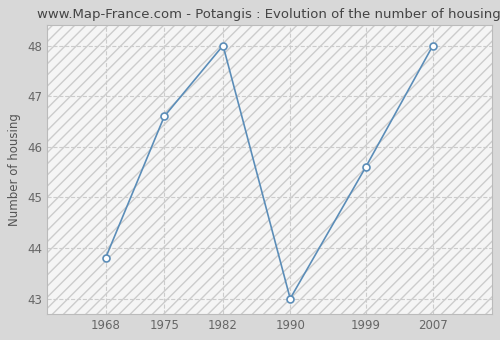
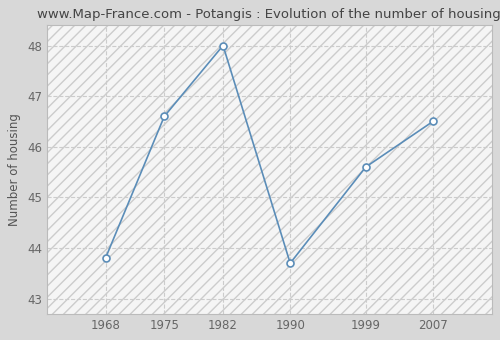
1990: 43.0 -> 43.7
2007: 48.0 -> 46.5
